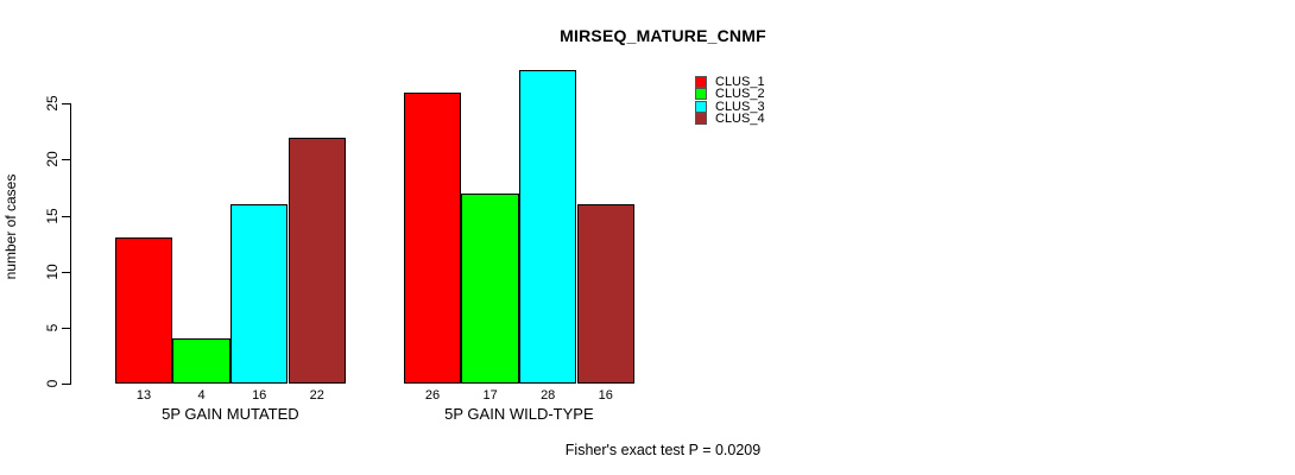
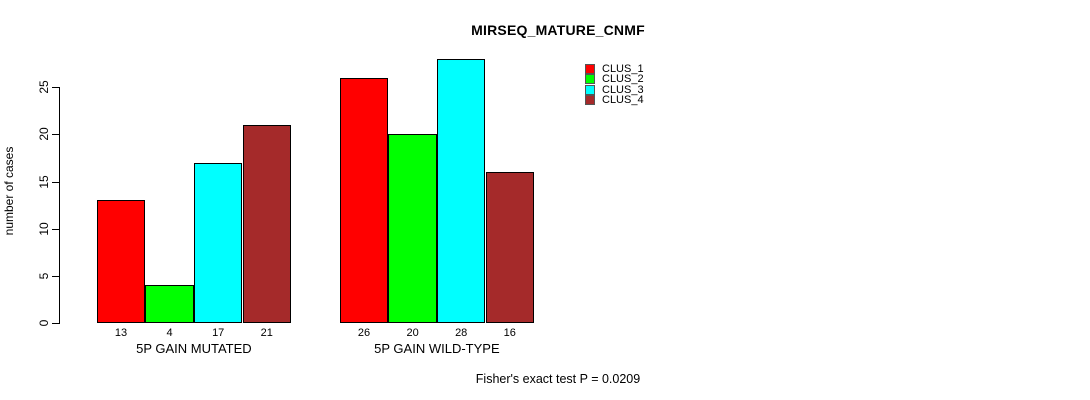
CLUS_3/5P GAIN MUTATED: 16 -> 17
CLUS_4/5P GAIN MUTATED: 22 -> 21
CLUS_2/5P GAIN WILD-TYPE: 17 -> 20
